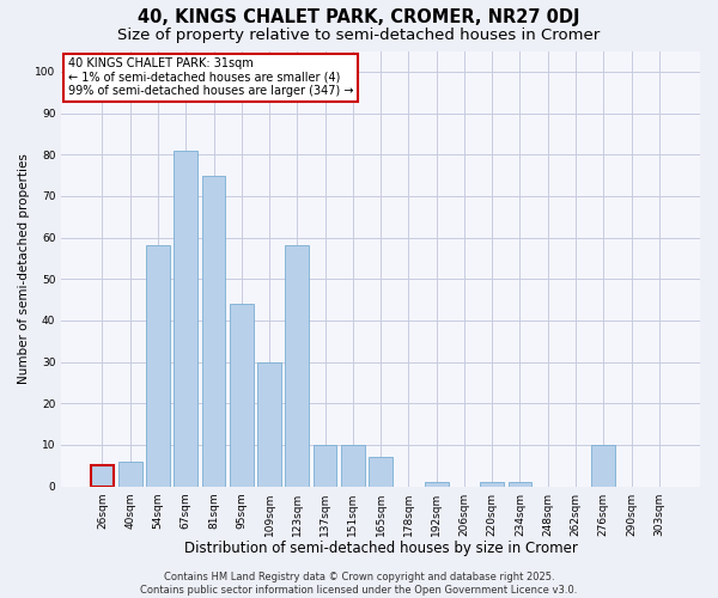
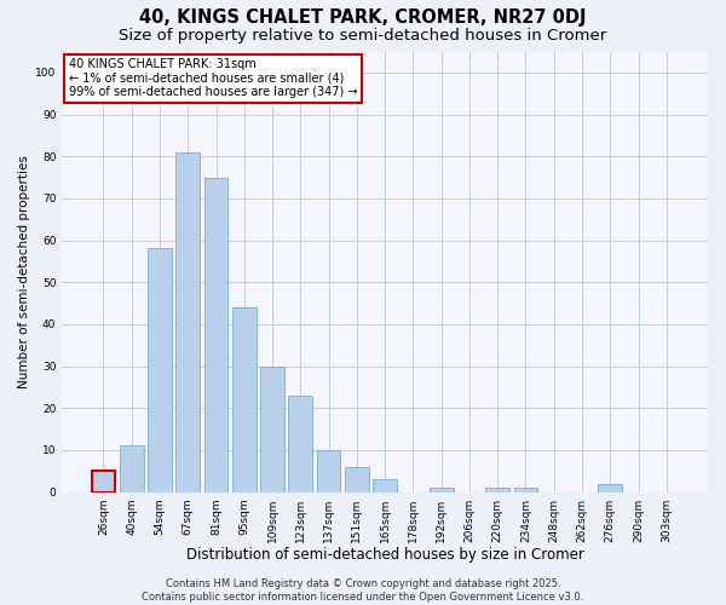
40sqm: 6 -> 11
123sqm: 58 -> 23
151sqm: 10 -> 6
165sqm: 7 -> 3
276sqm: 10 -> 2
